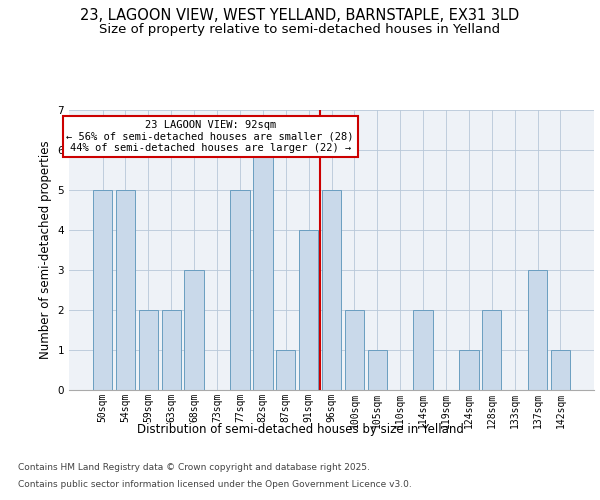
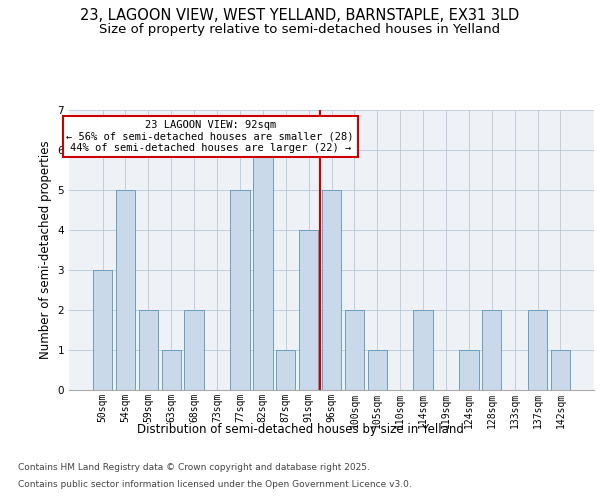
50sqm: 5 -> 3
63sqm: 2 -> 1
68sqm: 3 -> 2
137sqm: 3 -> 2
